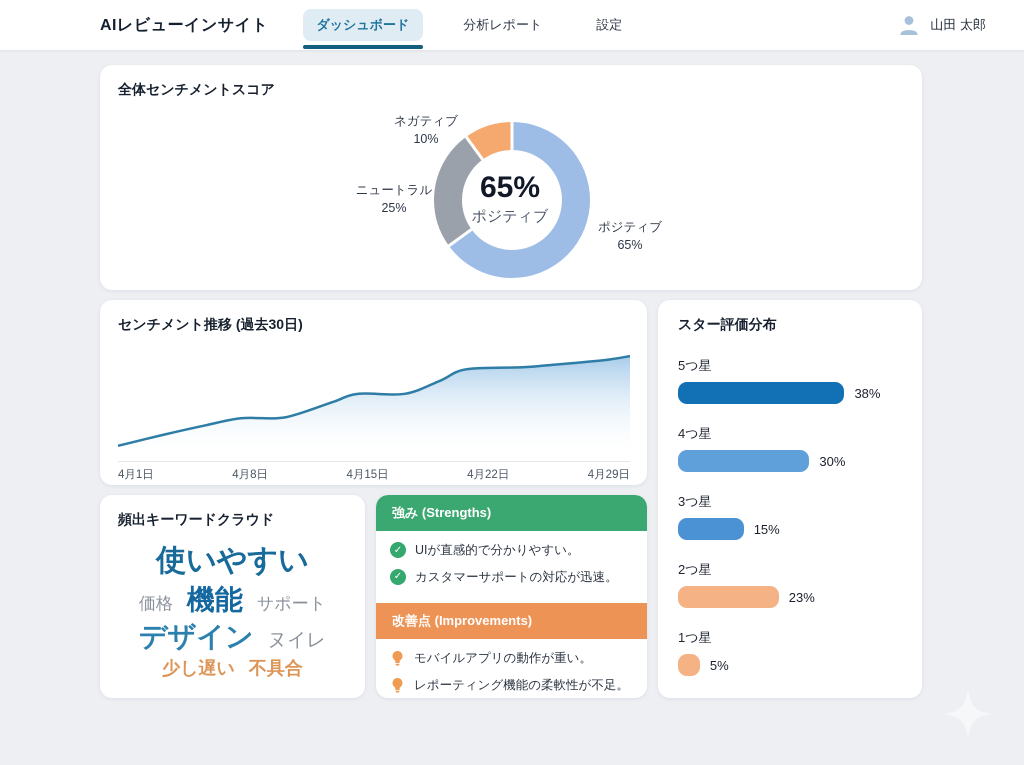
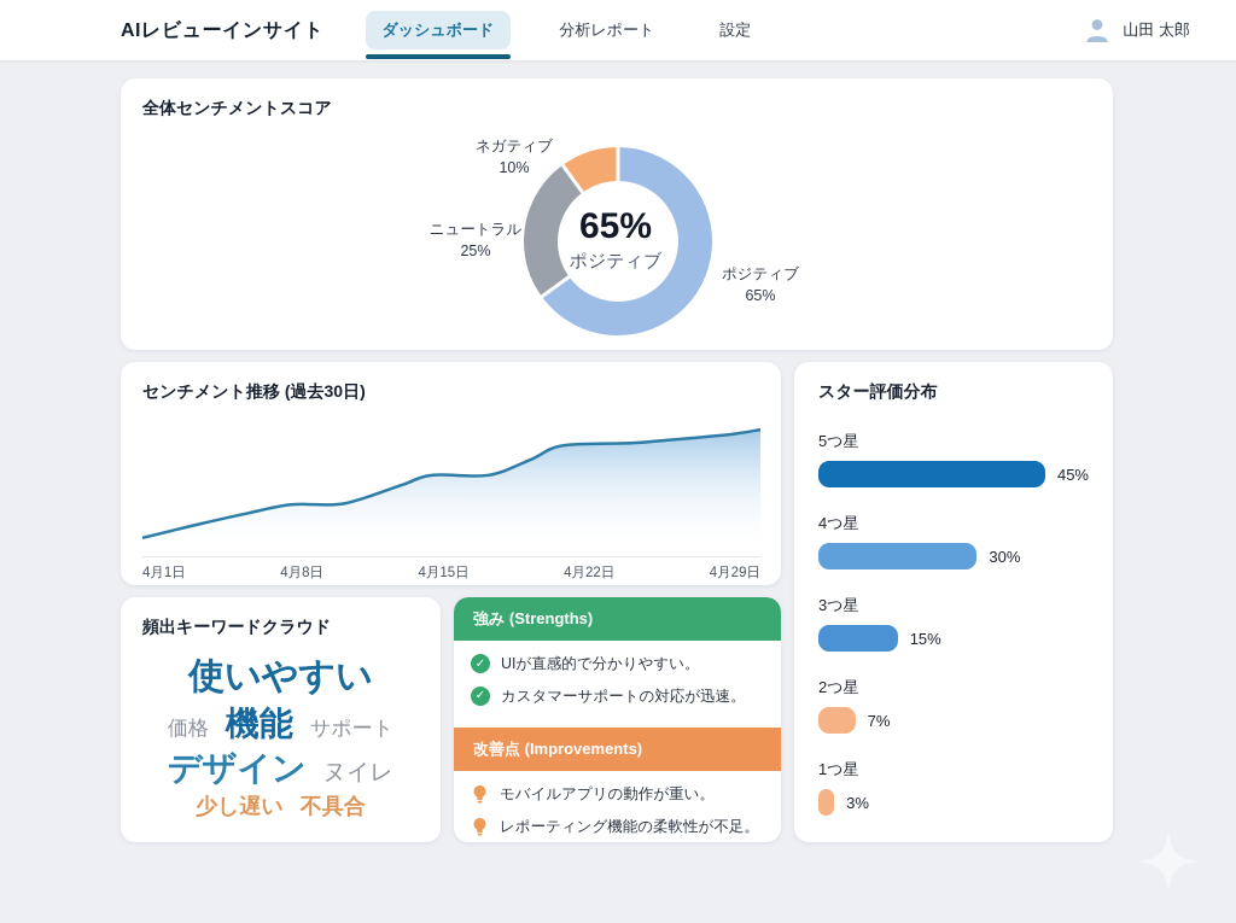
スター評価分布/5つ星: 38% -> 45%
スター評価分布/2つ星: 23% -> 7%
スター評価分布/1つ星: 5% -> 3%
